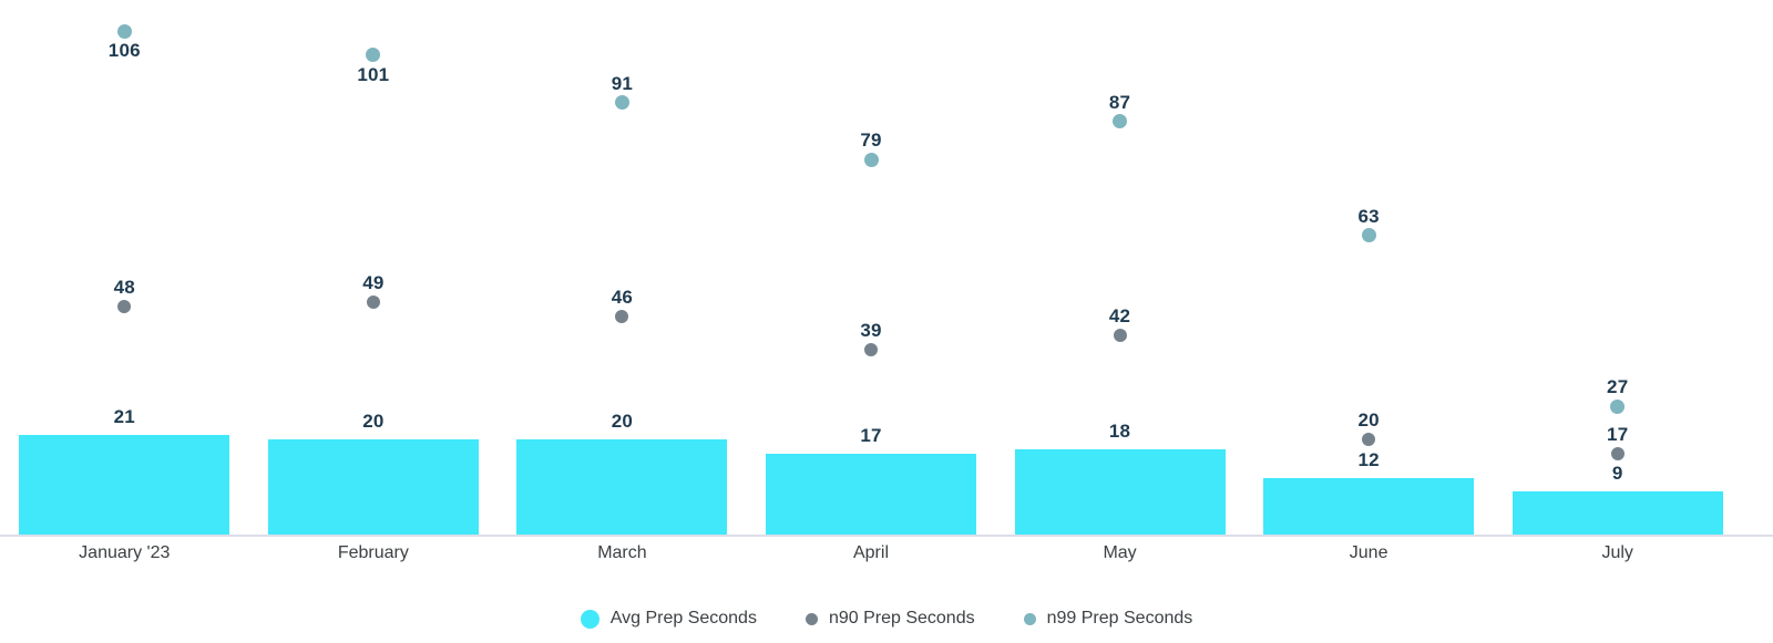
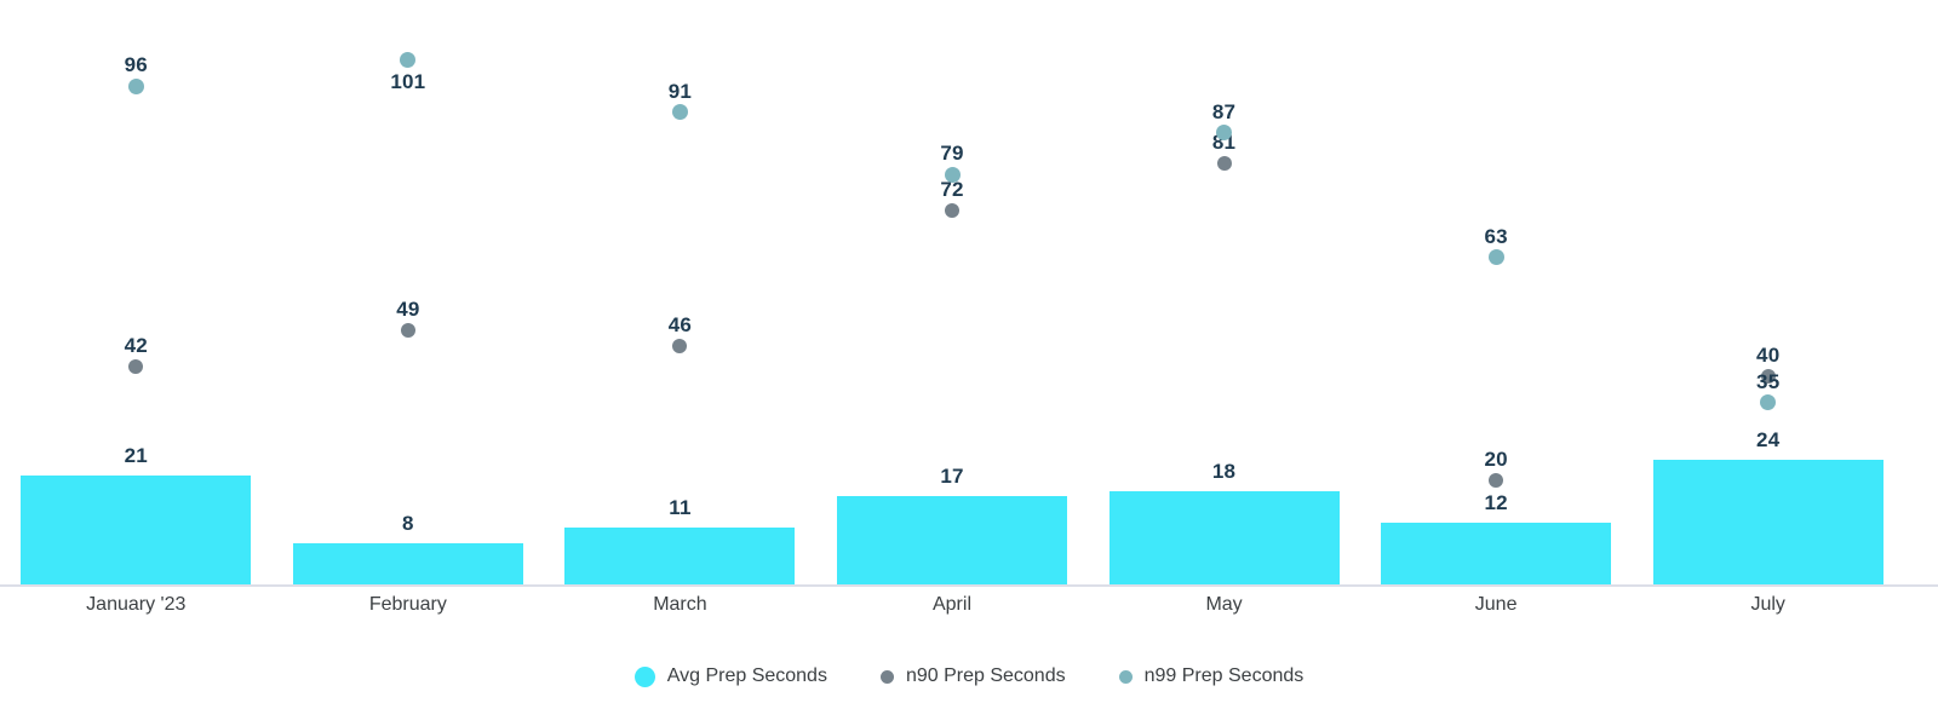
n90 Prep Seconds/January '23: 48 -> 42
n99 Prep Seconds/January '23: 106 -> 96
Avg Prep Seconds/February: 20 -> 8
Avg Prep Seconds/March: 20 -> 11
n90 Prep Seconds/April: 39 -> 72
n90 Prep Seconds/May: 42 -> 81
Avg Prep Seconds/July: 9 -> 24
n90 Prep Seconds/July: 17 -> 40
n99 Prep Seconds/July: 27 -> 35
